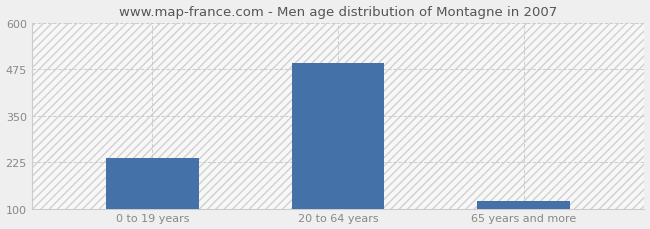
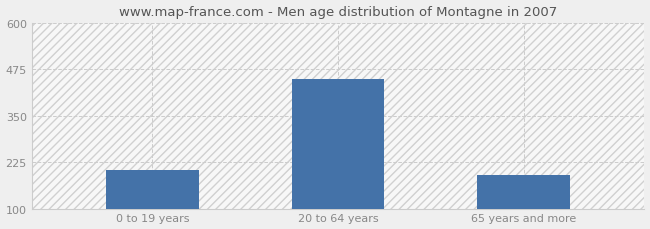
0 to 19 years: 237 -> 205
20 to 64 years: 493 -> 450
65 years and more: 120 -> 190
